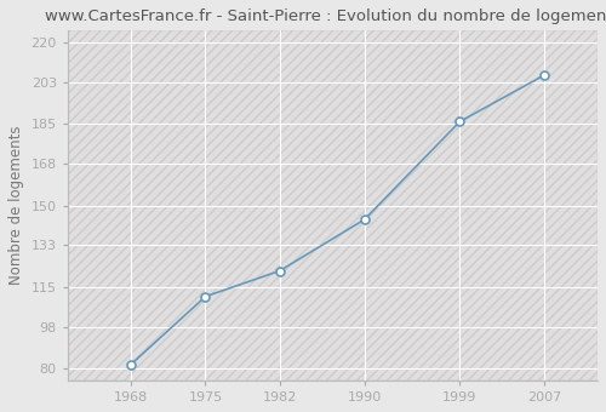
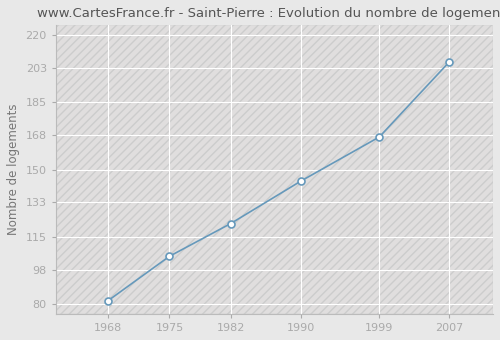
1975: 111 -> 105
1999: 186 -> 167
